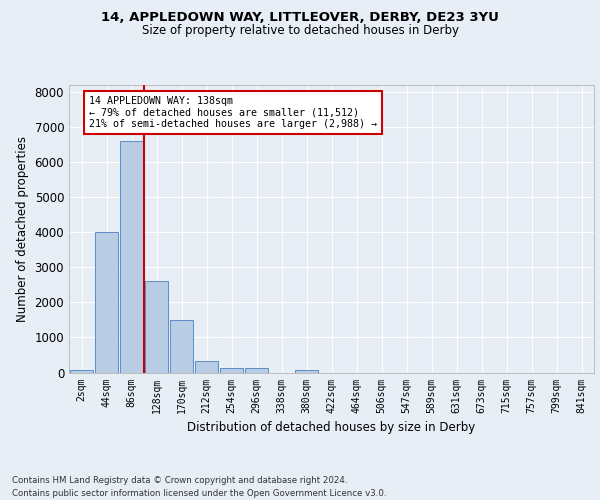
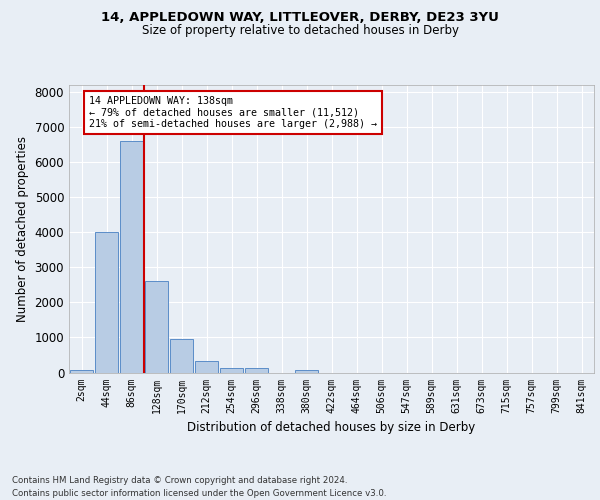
170sqm: 1500 -> 950
